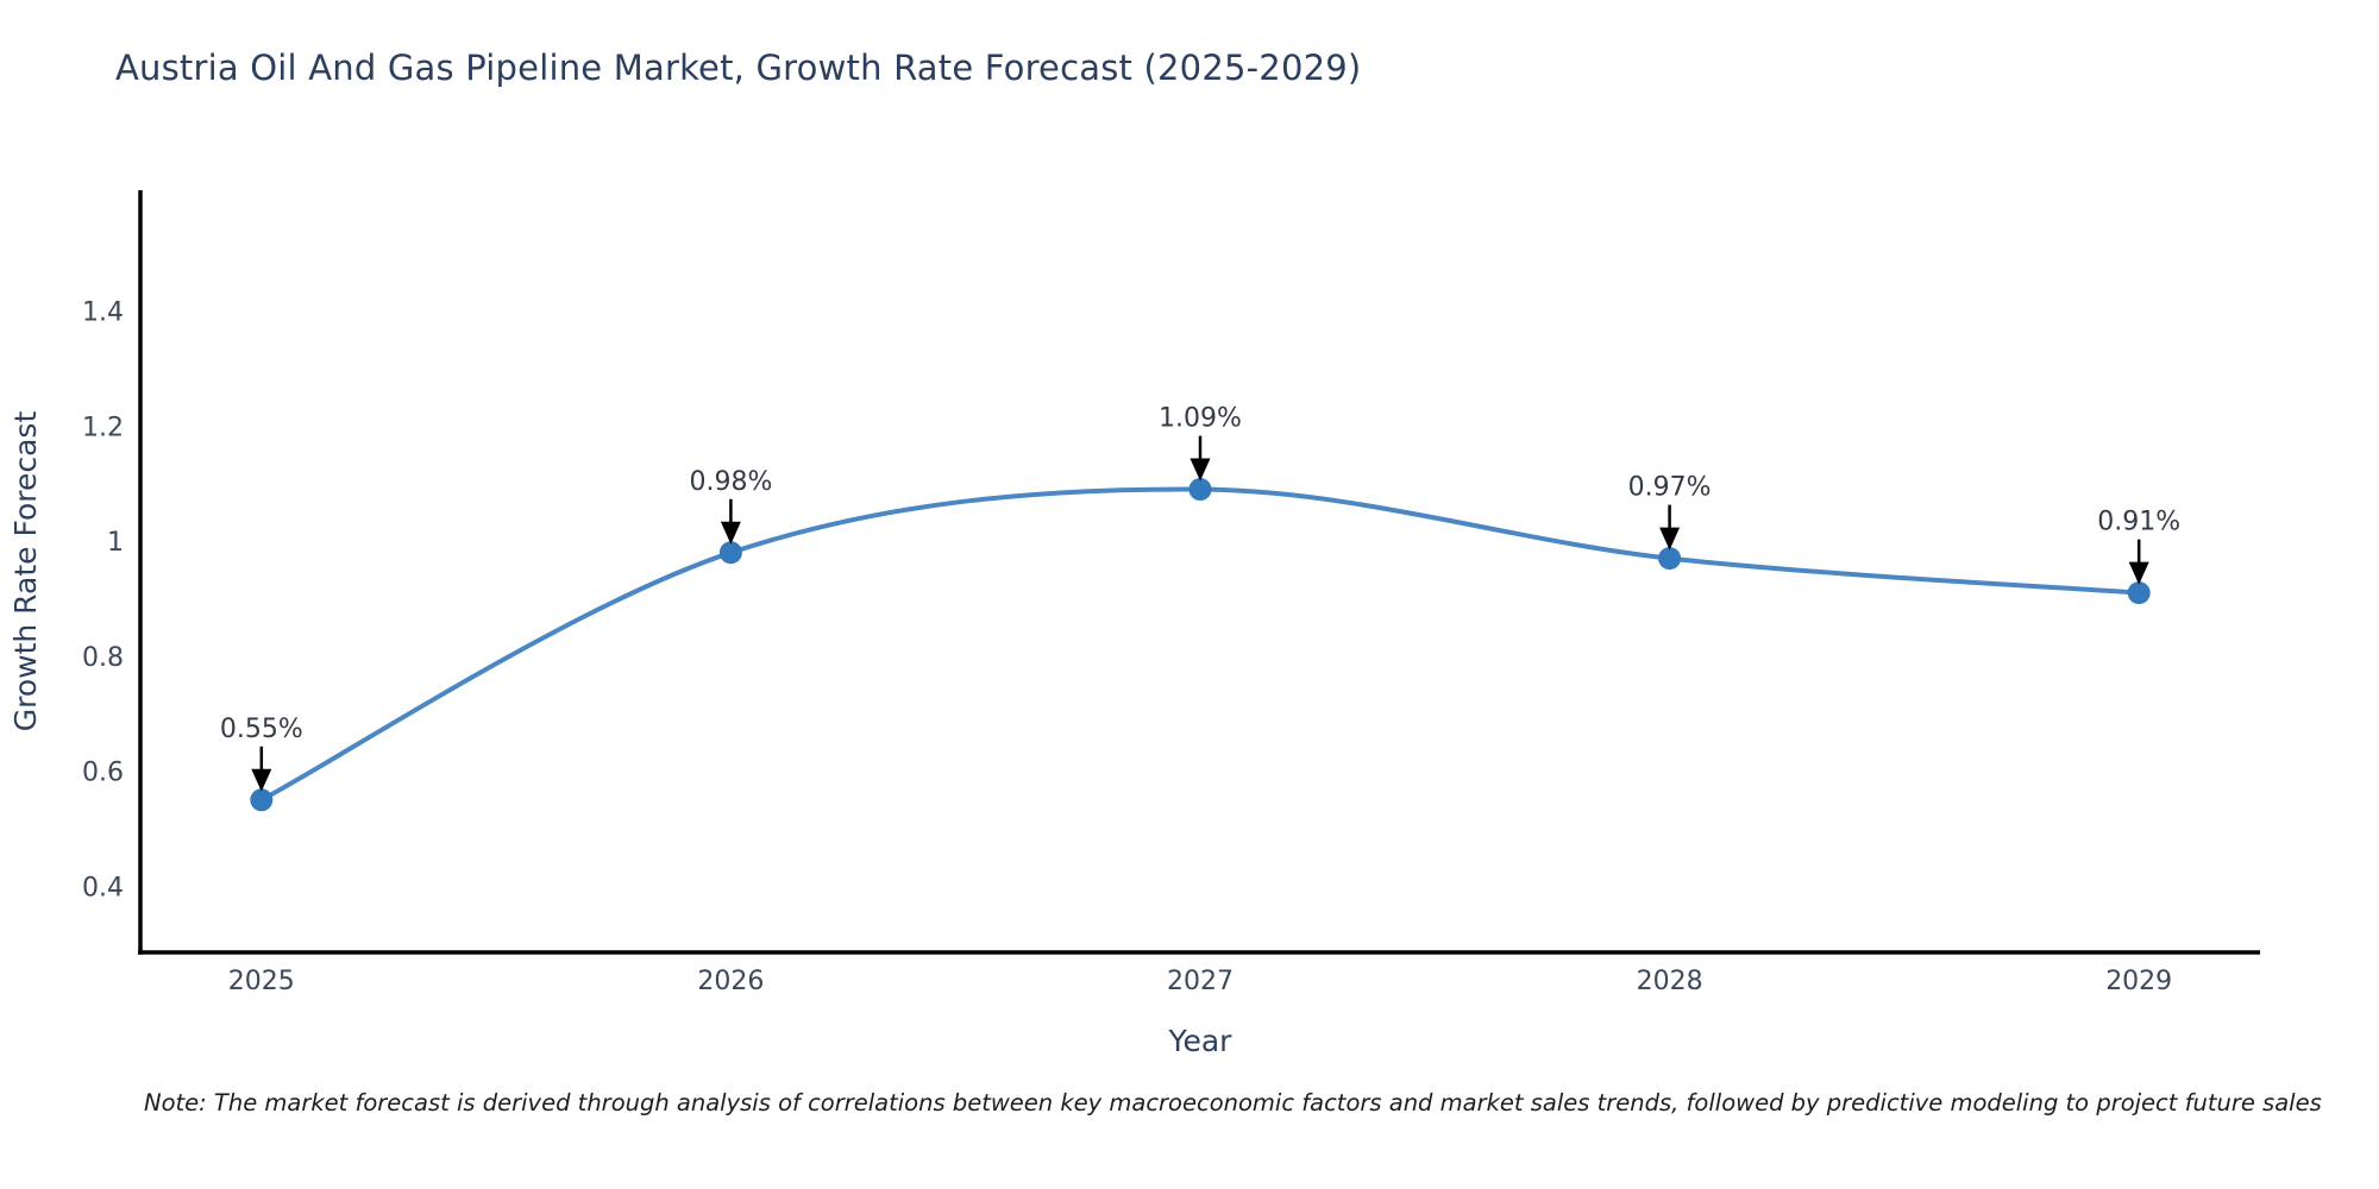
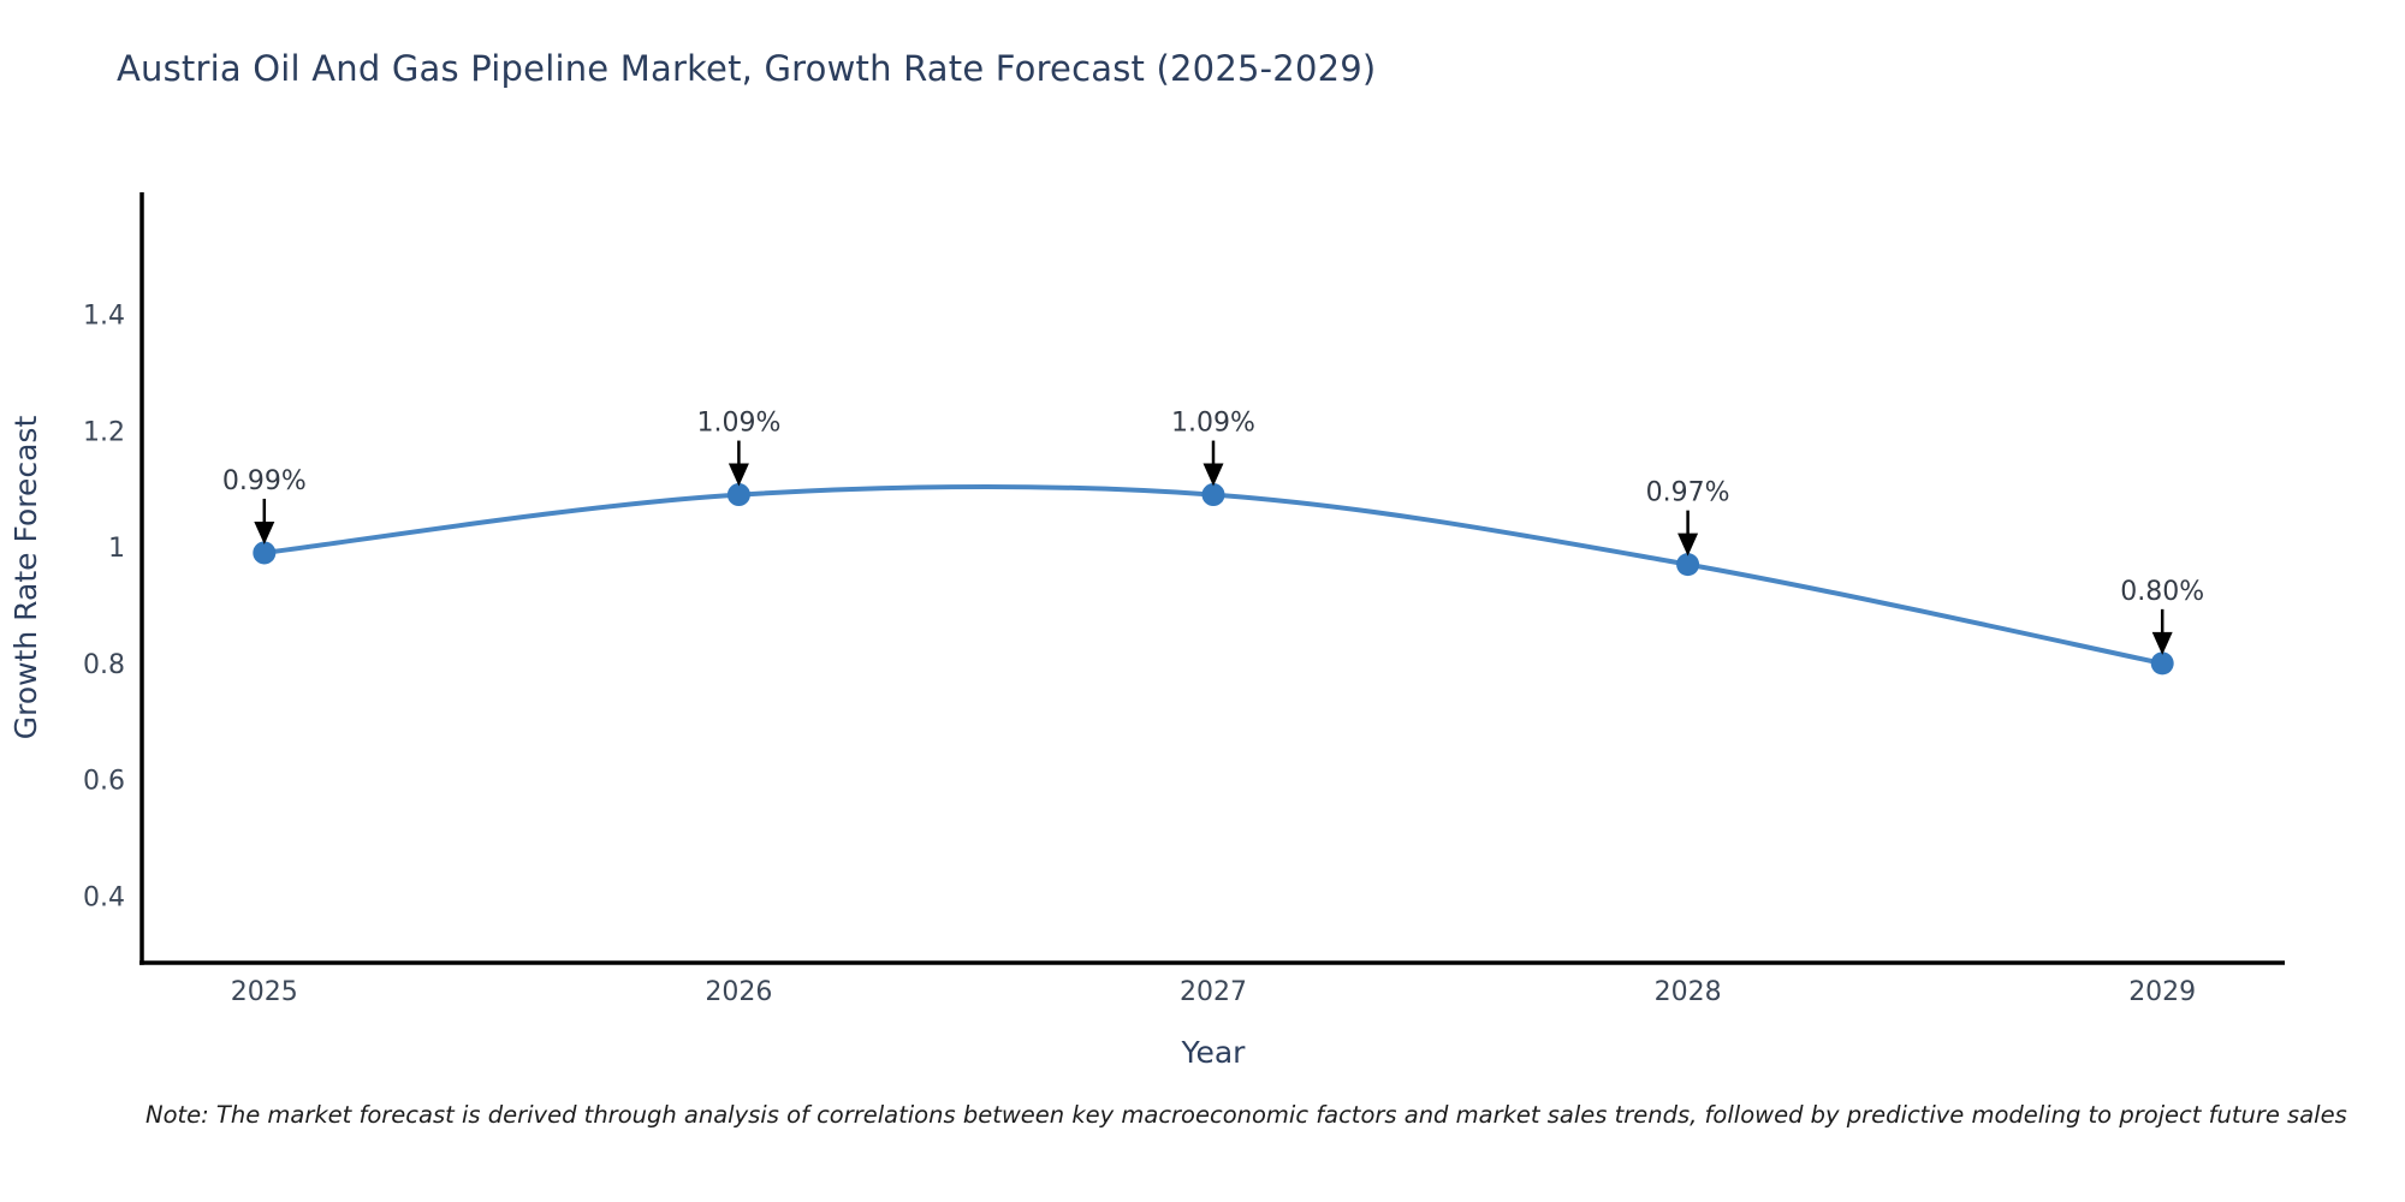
2025: 0.55% -> 0.99%
2026: 0.98% -> 1.09%
2029: 0.91% -> 0.80%
